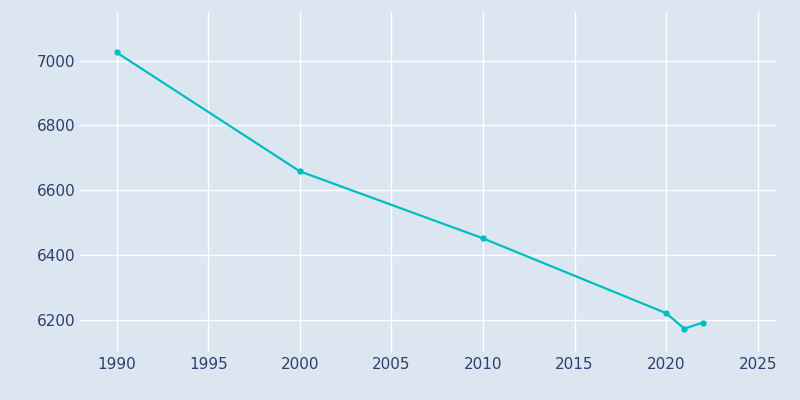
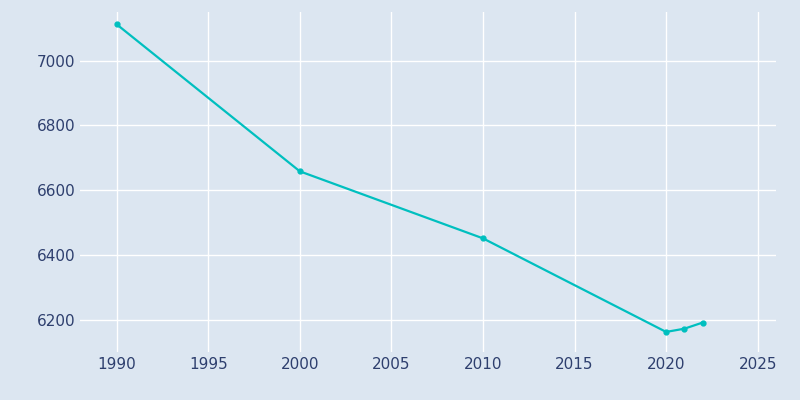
1990: 7025 -> 7112
2020: 6220 -> 6162
